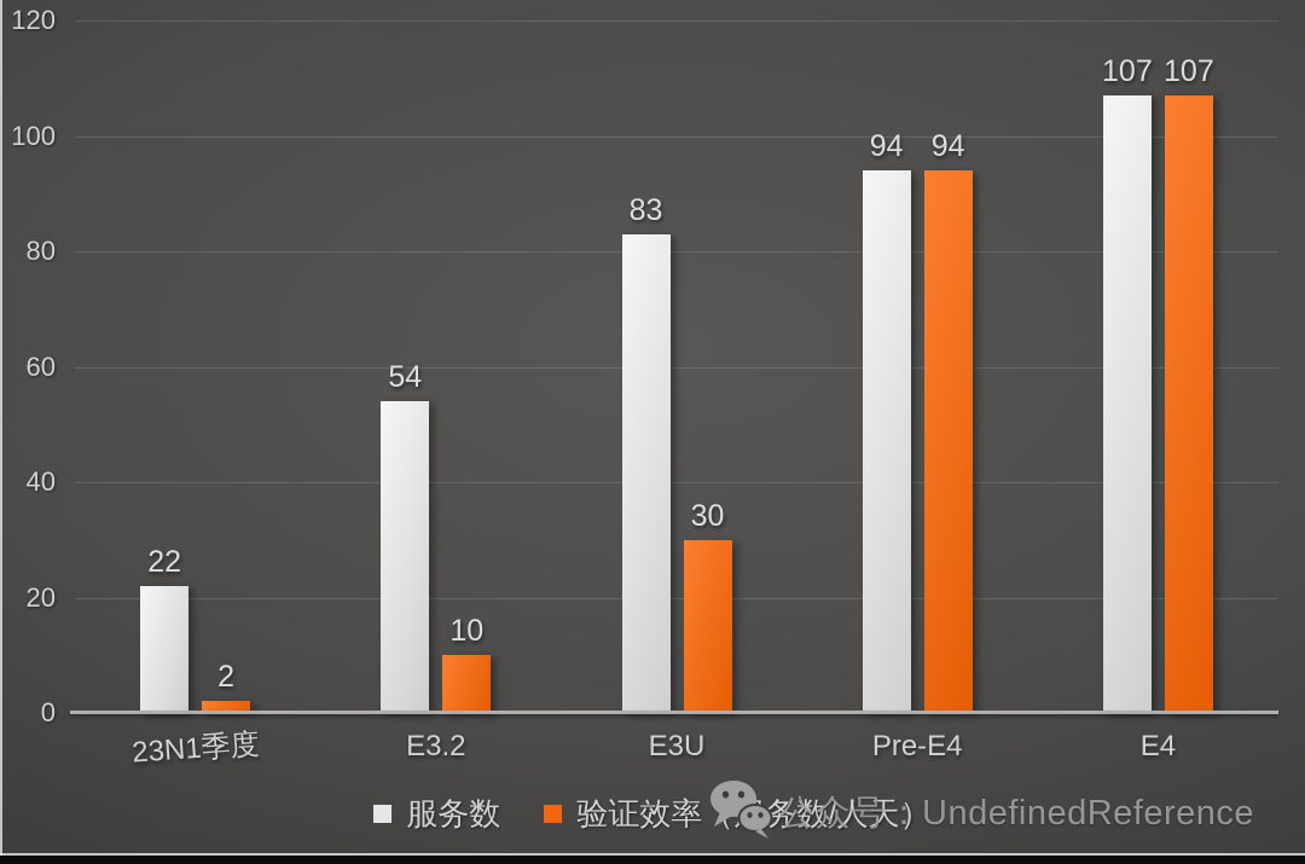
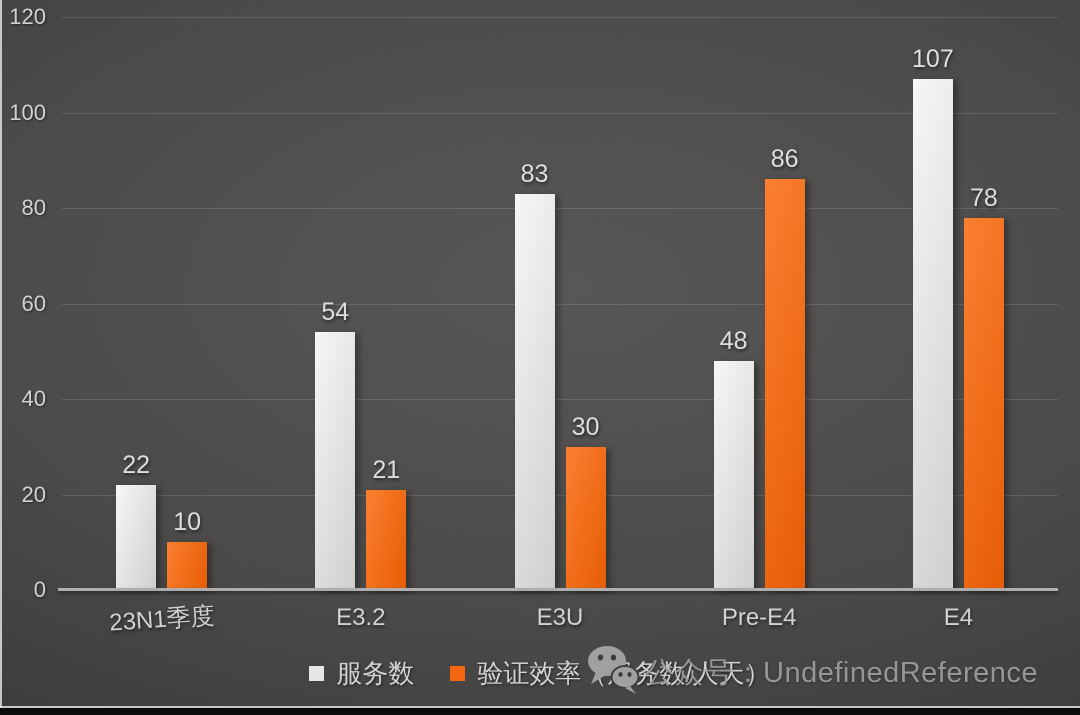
验证效率（服务数/人天）/23N1季度: 2 -> 10
验证效率（服务数/人天）/E3.2: 10 -> 21
服务数/Pre-E4: 94 -> 48
验证效率（服务数/人天）/Pre-E4: 94 -> 86
验证效率（服务数/人天）/E4: 107 -> 78
